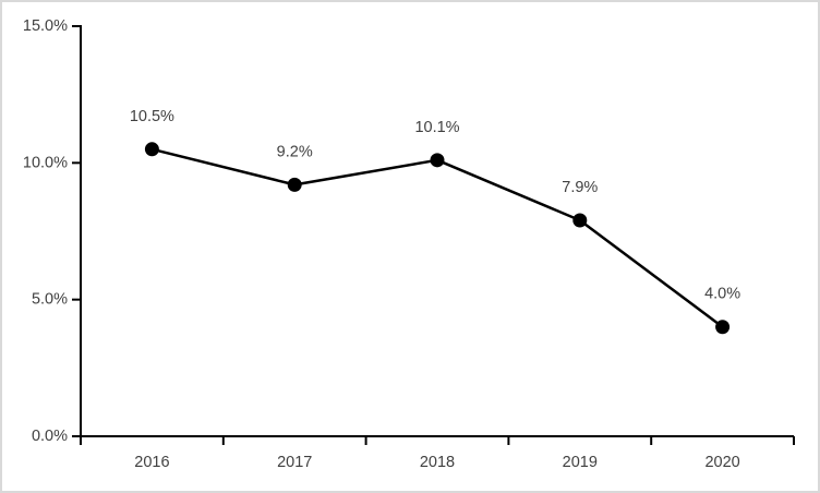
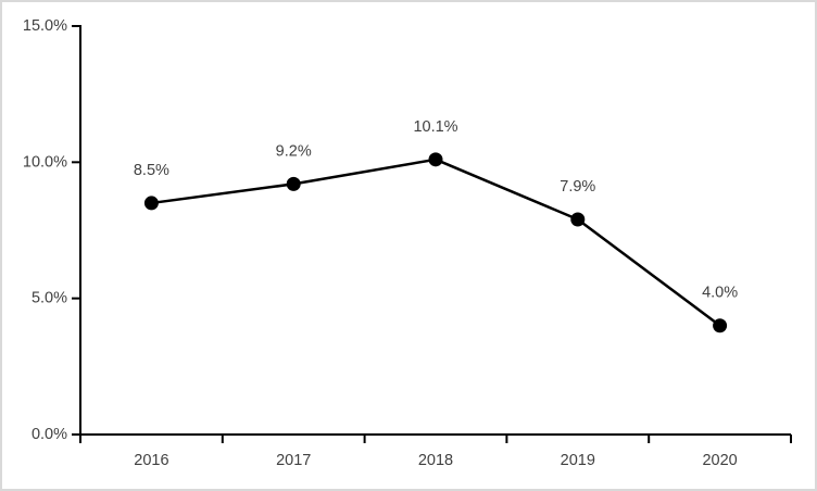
2016: 10.5% -> 8.5%
